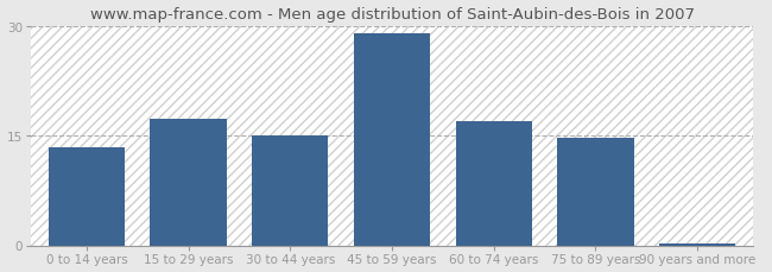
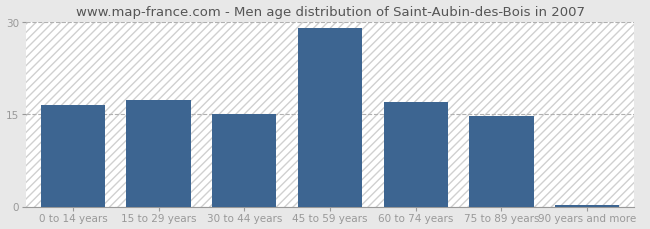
0 to 14 years: 13.4 -> 16.5
